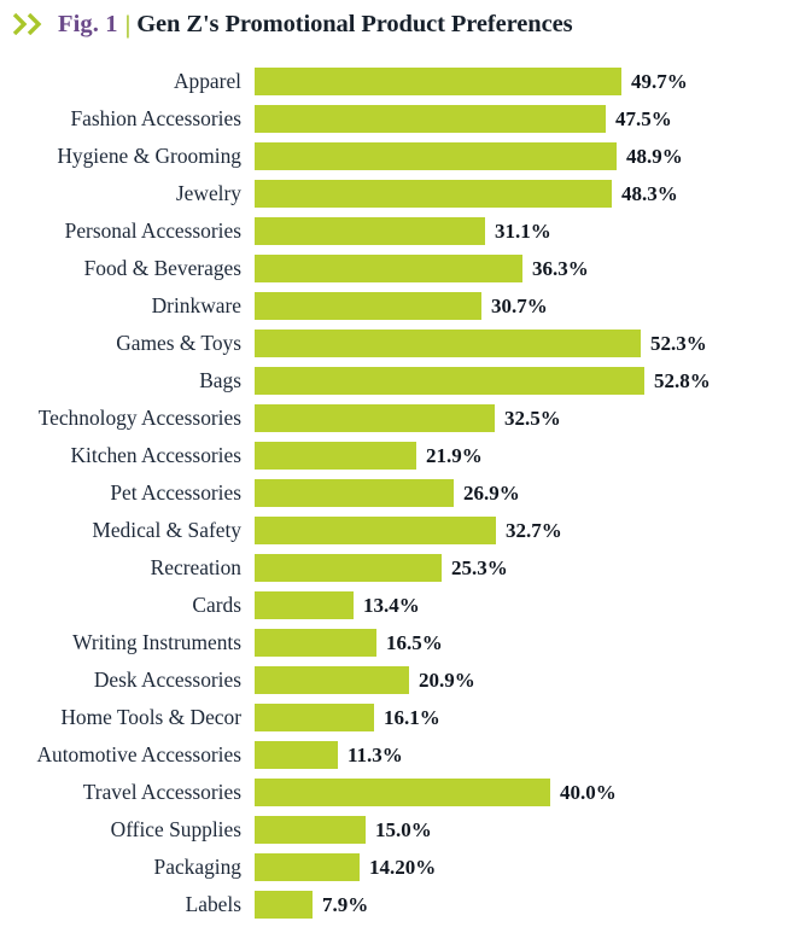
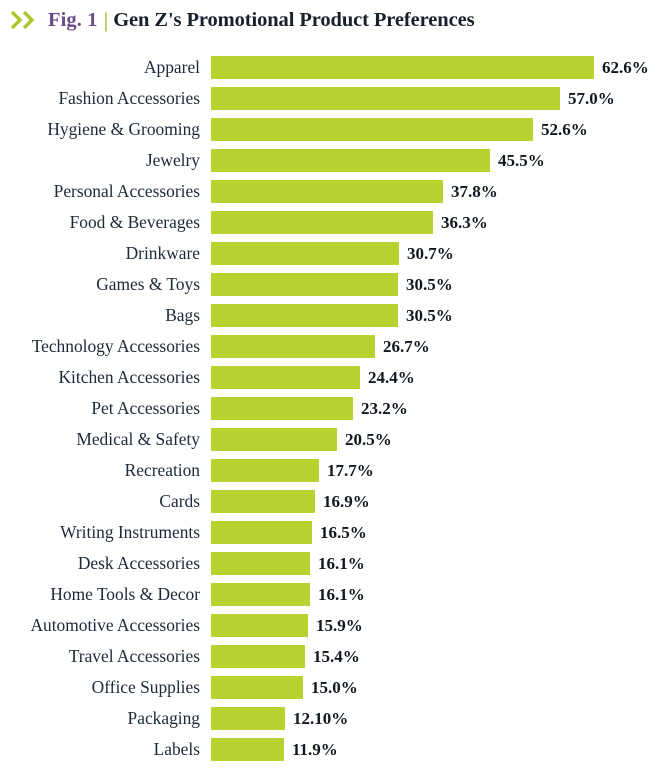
Apparel: 49.7% -> 62.6%
Fashion Accessories: 47.5% -> 57.0%
Hygiene & Grooming: 48.9% -> 52.6%
Jewelry: 48.3% -> 45.5%
Personal Accessories: 31.1% -> 37.8%
Games & Toys: 52.3% -> 30.5%
Bags: 52.8% -> 30.5%
Technology Accessories: 32.5% -> 26.7%
Kitchen Accessories: 21.9% -> 24.4%
Pet Accessories: 26.9% -> 23.2%
Medical & Safety: 32.7% -> 20.5%
Recreation: 25.3% -> 17.7%
Cards: 13.4% -> 16.9%
Desk Accessories: 20.9% -> 16.1%
Automotive Accessories: 11.3% -> 15.9%
Travel Accessories: 40.0% -> 15.4%
Packaging: 14.20% -> 12.10%
Labels: 7.9% -> 11.9%
